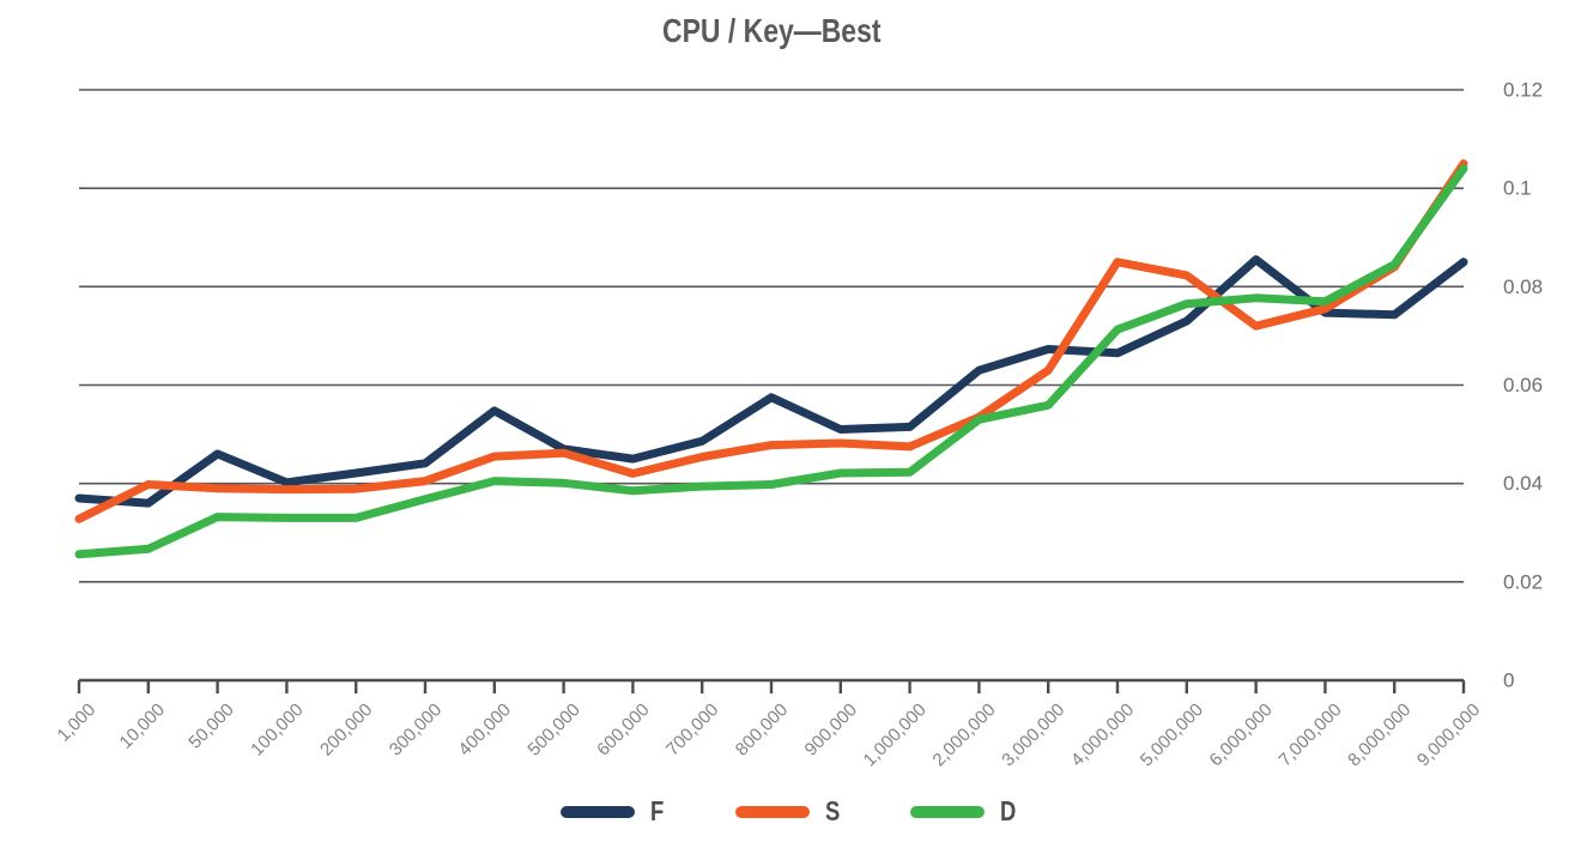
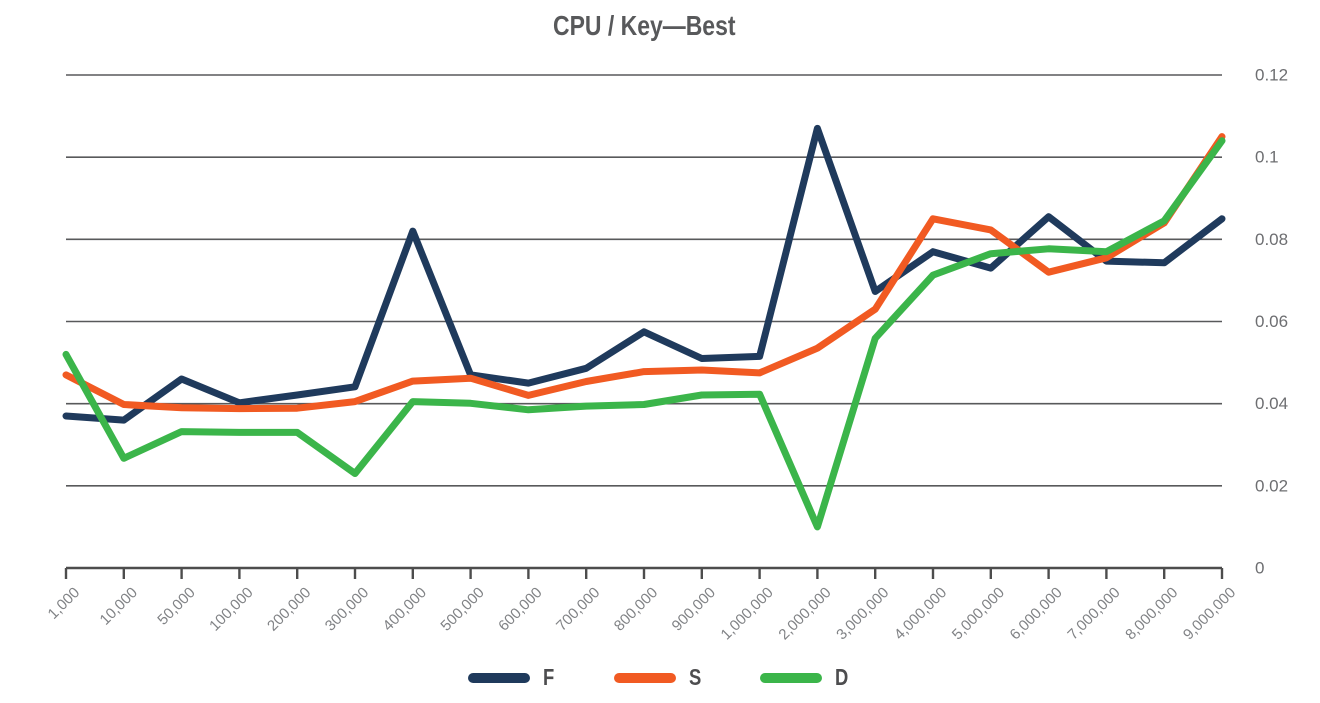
S/1,000: 0.033 -> 0.047
D/1,000: 0.026 -> 0.052
D/300,000: 0.037 -> 0.023
F/400,000: 0.055 -> 0.082
F/2,000,000: 0.063 -> 0.107
D/2,000,000: 0.053 -> 0.010
F/4,000,000: 0.067 -> 0.077
